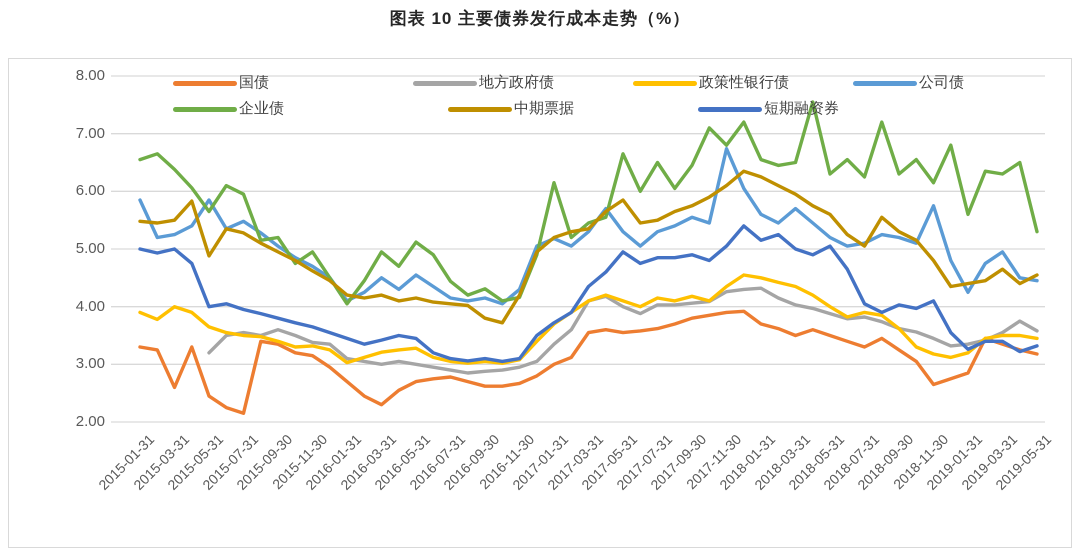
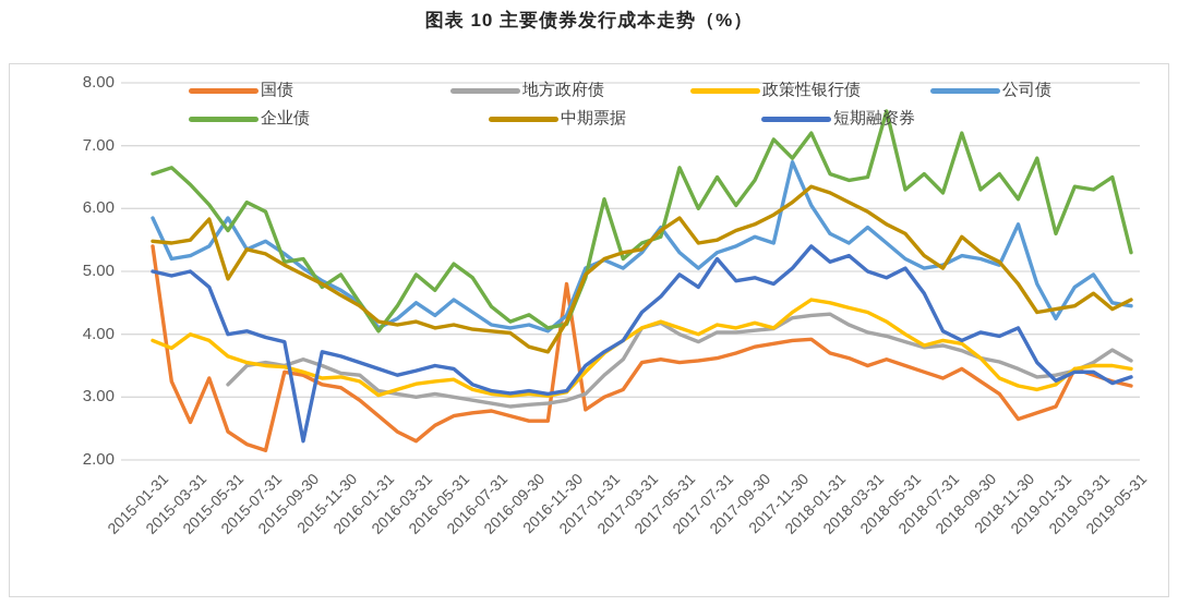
国债/2015-01-31: 3.3 -> 5.4
短期融资券/2015-09-30: 3.8 -> 2.3
国债/2016-11-30: 2.7 -> 4.8
短期融资券/2017-07-31: 4.8 -> 5.2
